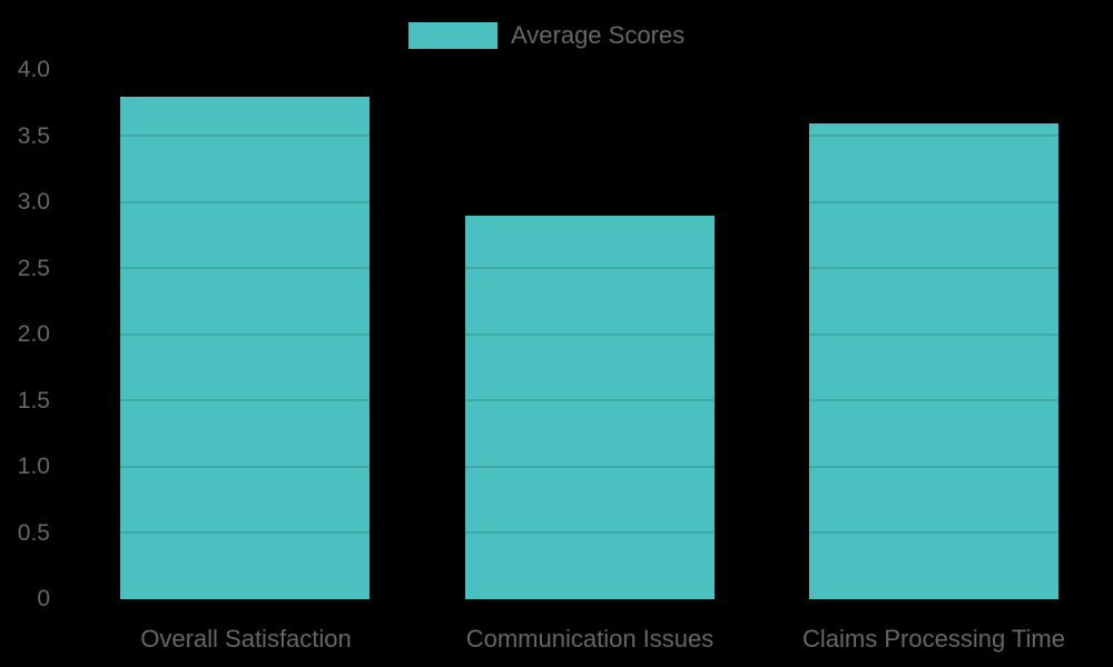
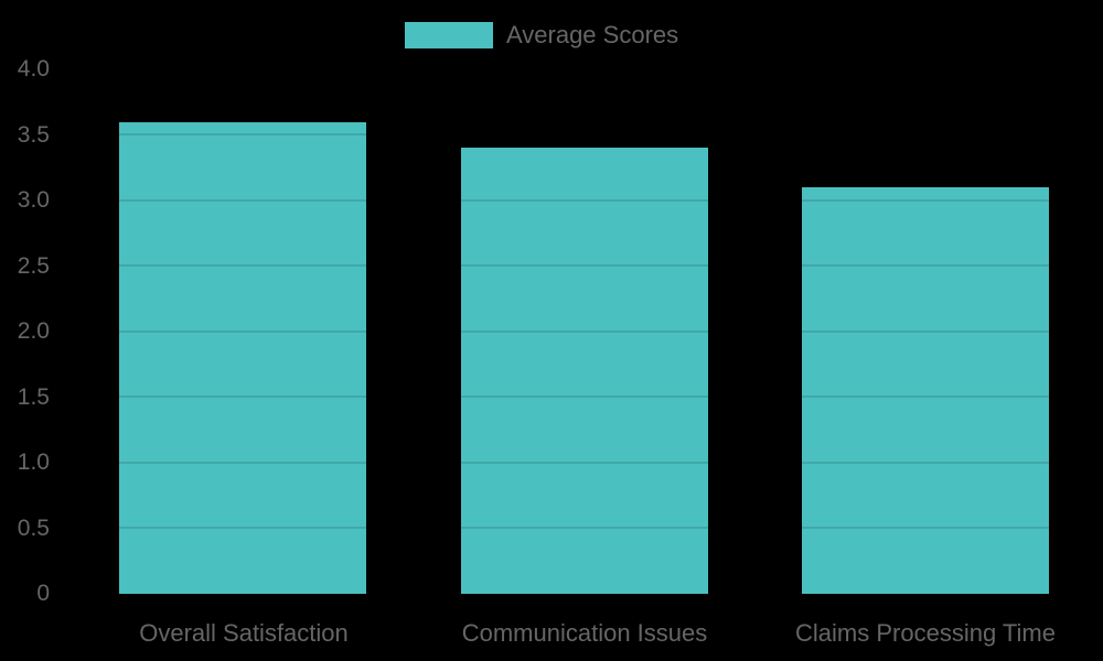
Overall Satisfaction: 3.8 -> 3.6
Communication Issues: 2.9 -> 3.4
Claims Processing Time: 3.6 -> 3.1
